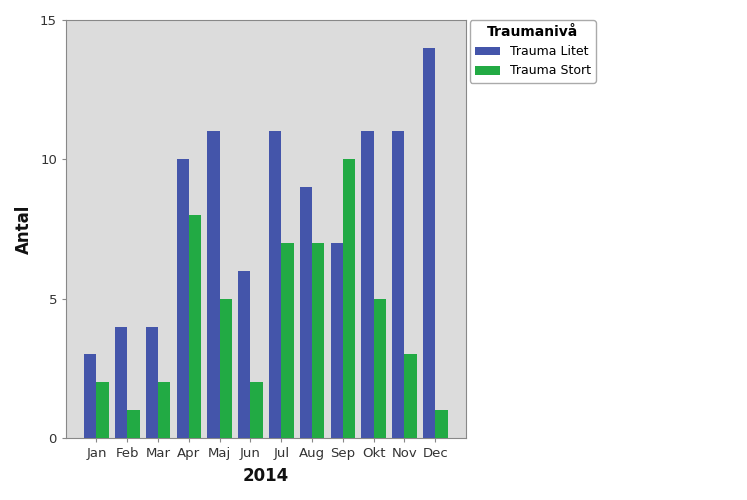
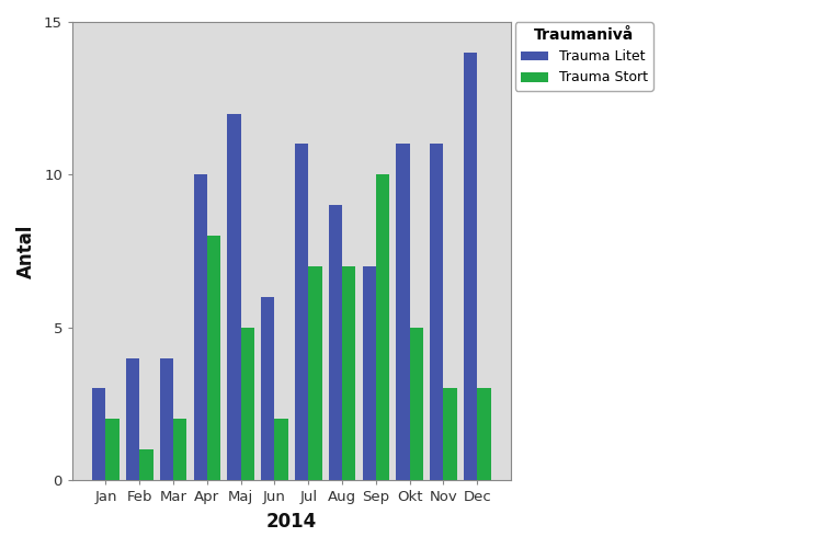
Trauma Litet/Maj: 11 -> 12
Trauma Stort/Dec: 1 -> 3
